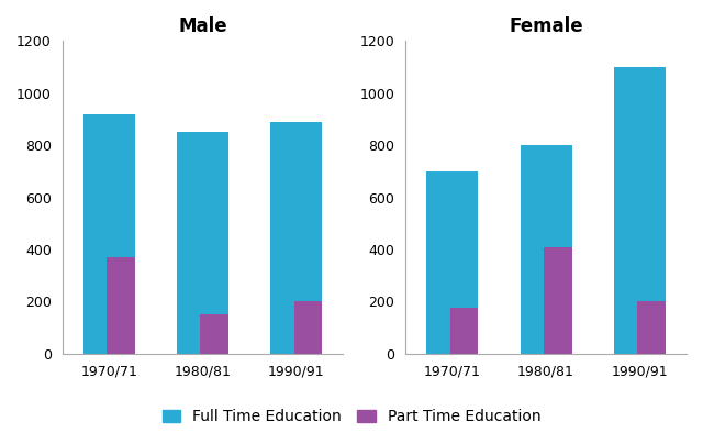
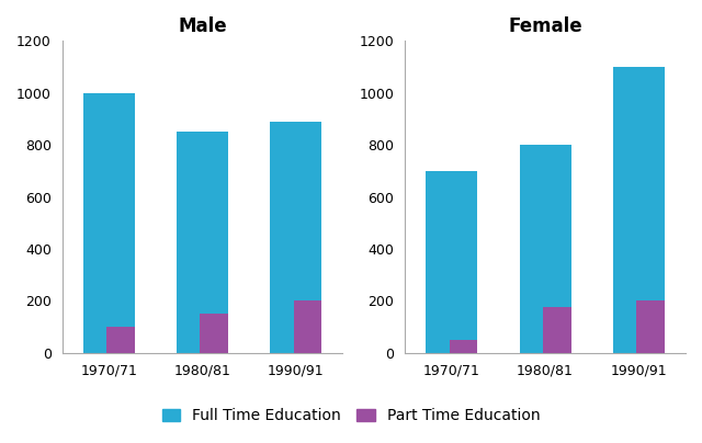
Male/Full Time Education/1970/71: 920 -> 1000
Male/Part Time Education/1970/71: 370 -> 100
Female/Part Time Education/1970/71: 175 -> 50
Female/Part Time Education/1980/81: 410 -> 175
